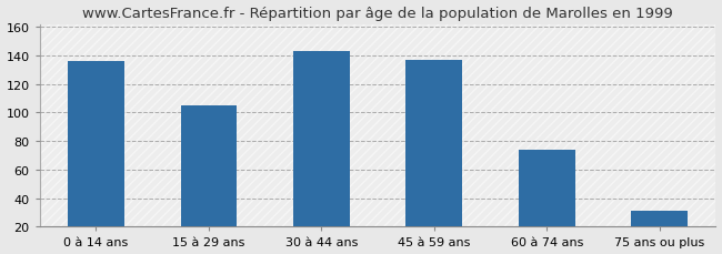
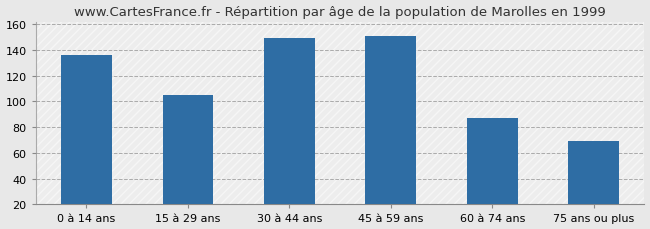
30 à 44 ans: 143 -> 149
45 à 59 ans: 137 -> 151
60 à 74 ans: 74 -> 87
75 ans ou plus: 31 -> 69
